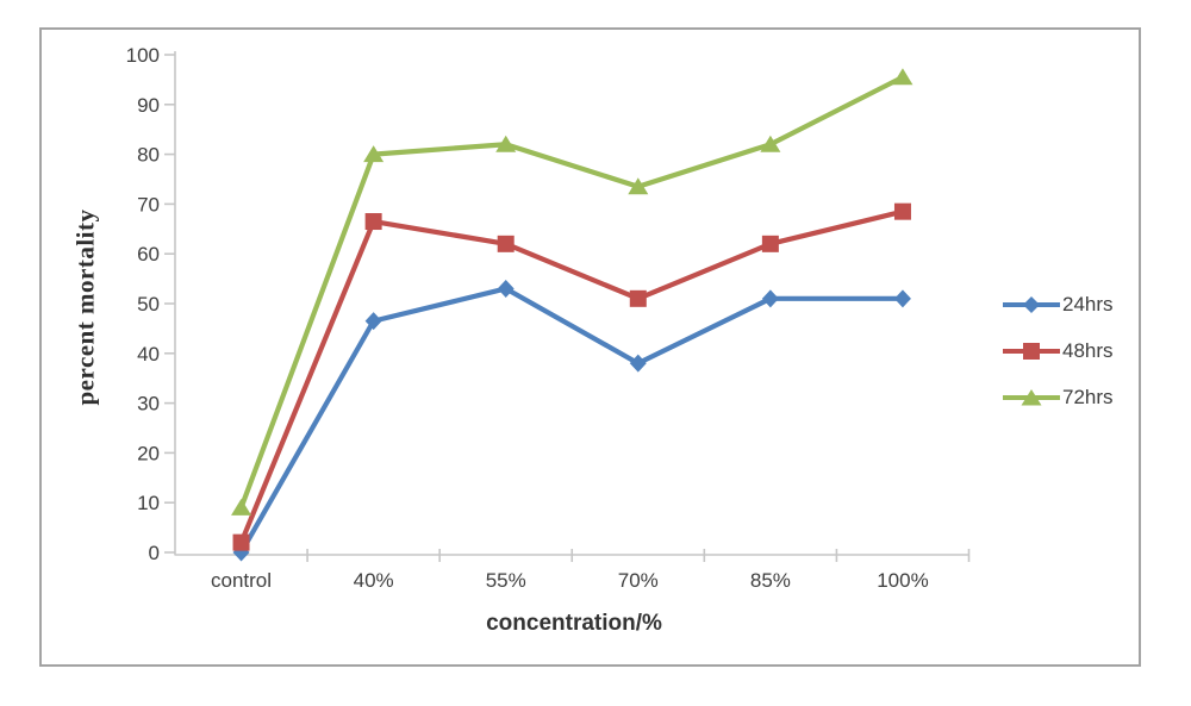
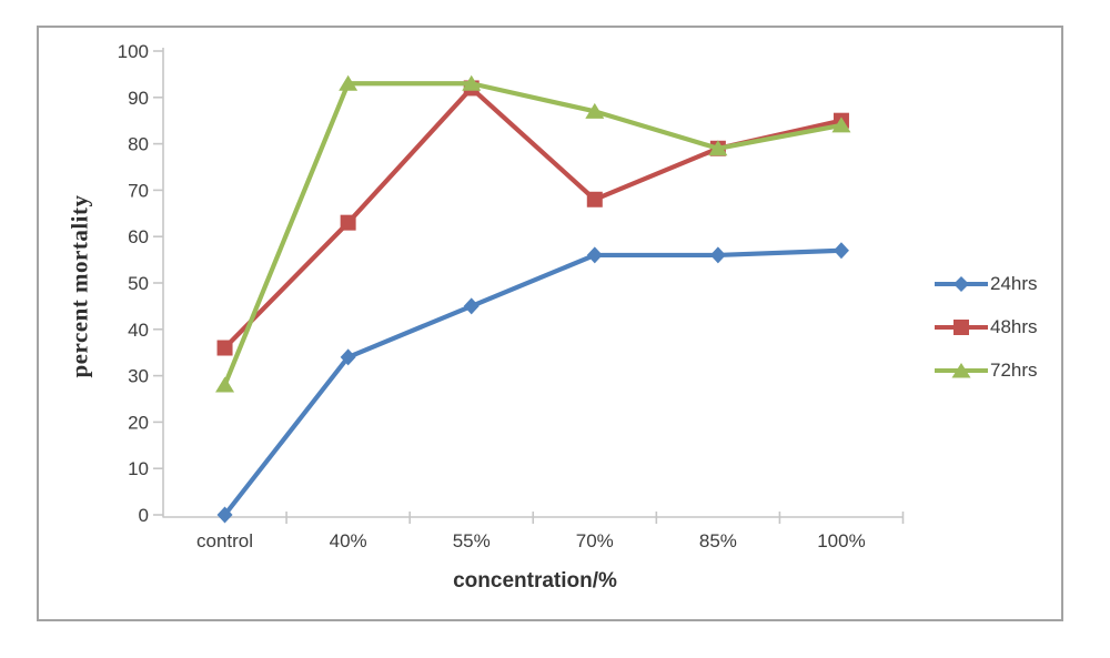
48hrs/control: 2 -> 36
72hrs/control: 9 -> 28
24hrs/40%: 46 -> 34
48hrs/40%: 66 -> 63
72hrs/40%: 80 -> 93
24hrs/55%: 53 -> 45
48hrs/55%: 62 -> 92
72hrs/55%: 82 -> 93
24hrs/70%: 38 -> 56
48hrs/70%: 51 -> 68
72hrs/70%: 74 -> 87
24hrs/85%: 51 -> 56
48hrs/85%: 62 -> 79
72hrs/85%: 82 -> 79
24hrs/100%: 51 -> 57
48hrs/100%: 68 -> 85
72hrs/100%: 96 -> 84
